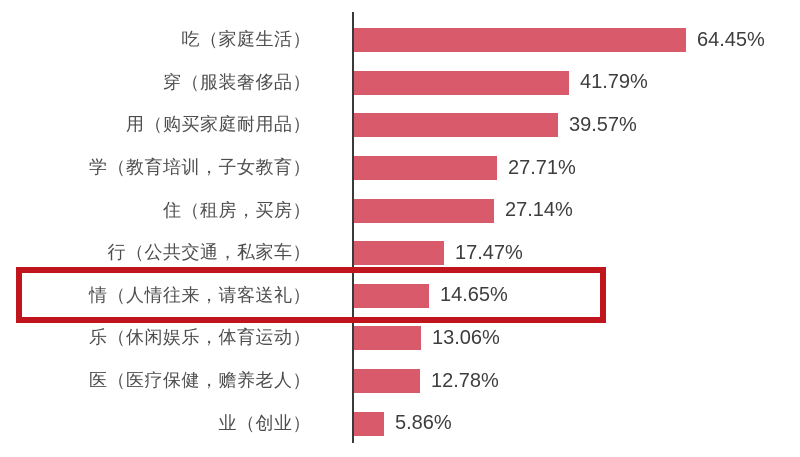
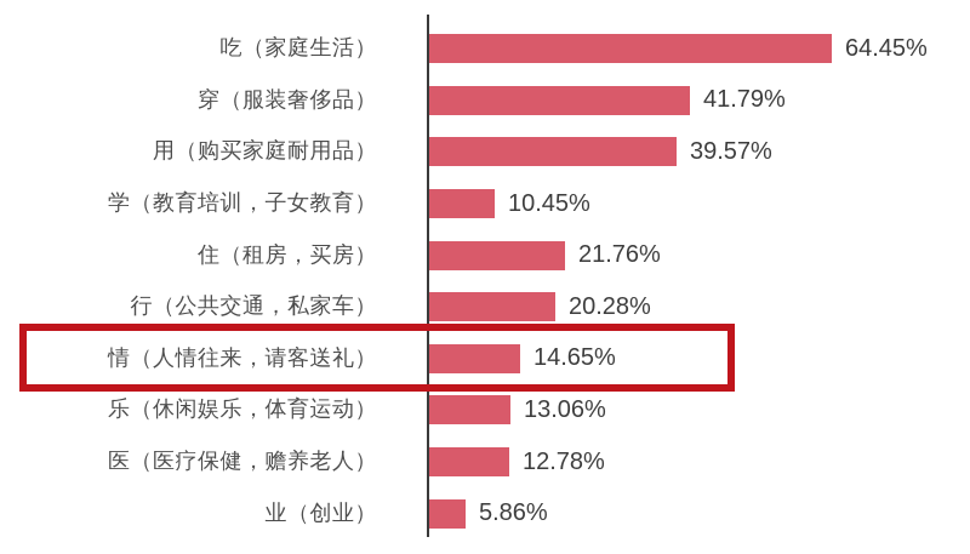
学（教育培训，子女教育）: 27.71% -> 10.45%
住（租房，买房）: 27.14% -> 21.76%
行（公共交通，私家车）: 17.47% -> 20.28%
